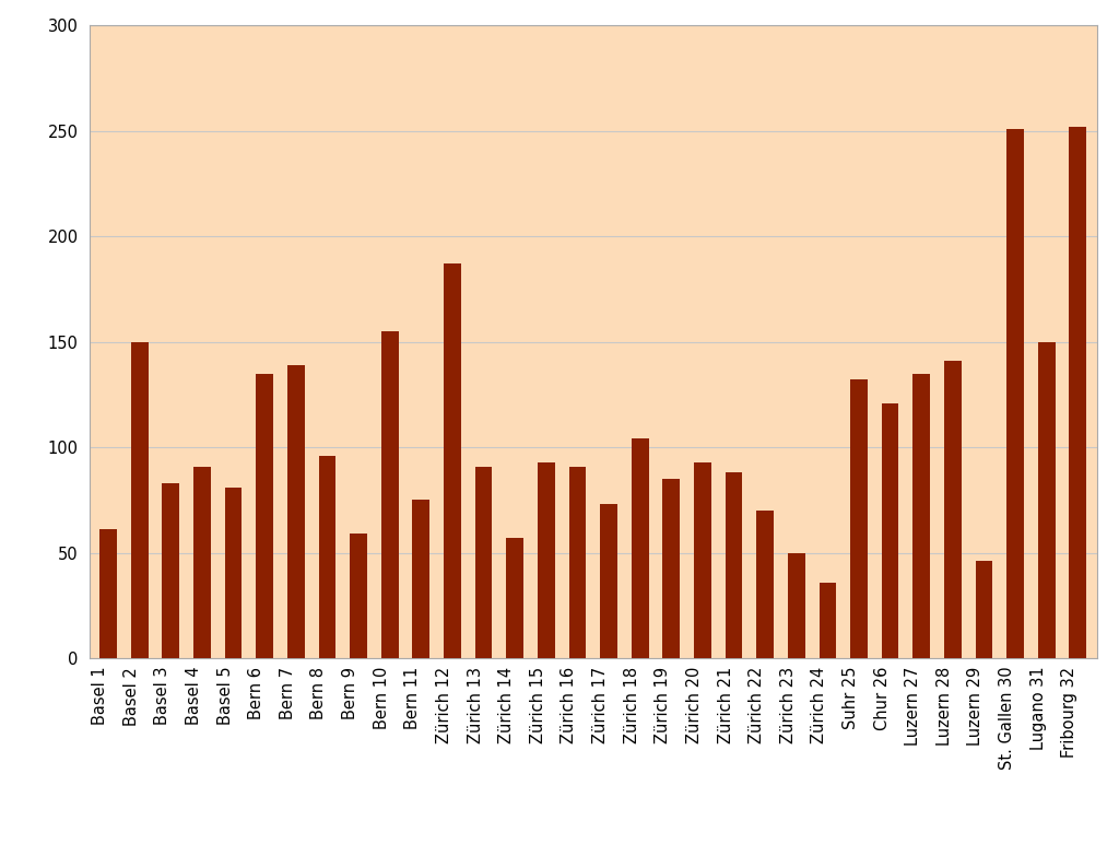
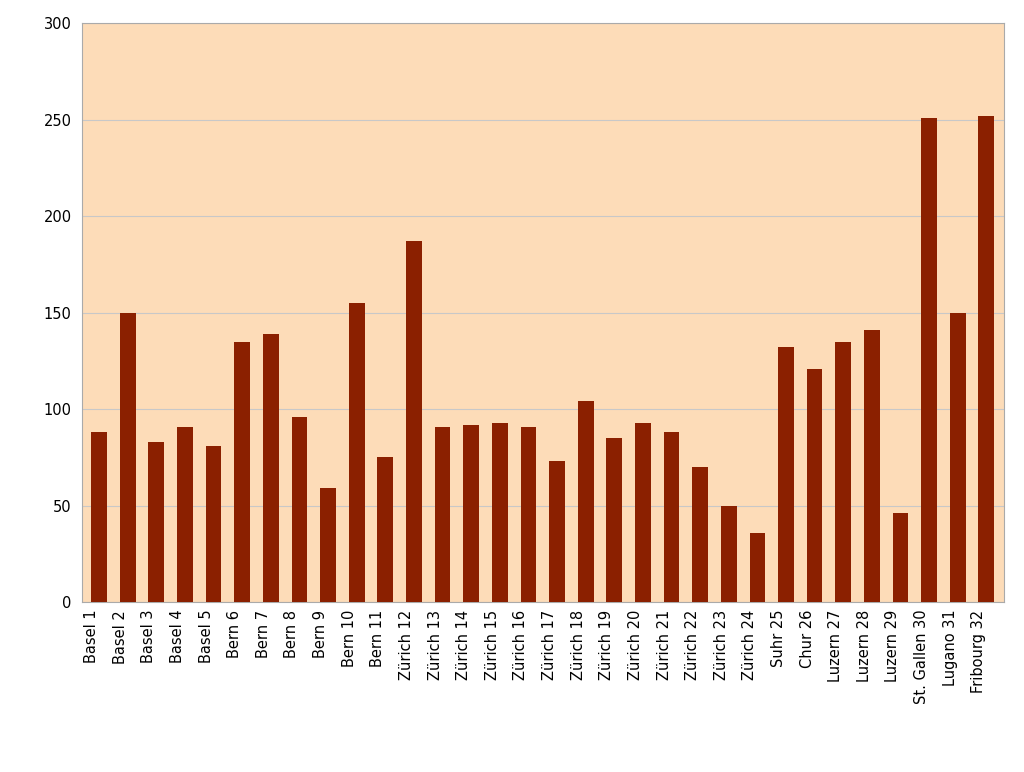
Basel 1: 61 -> 88
Zürich 14: 57 -> 92
